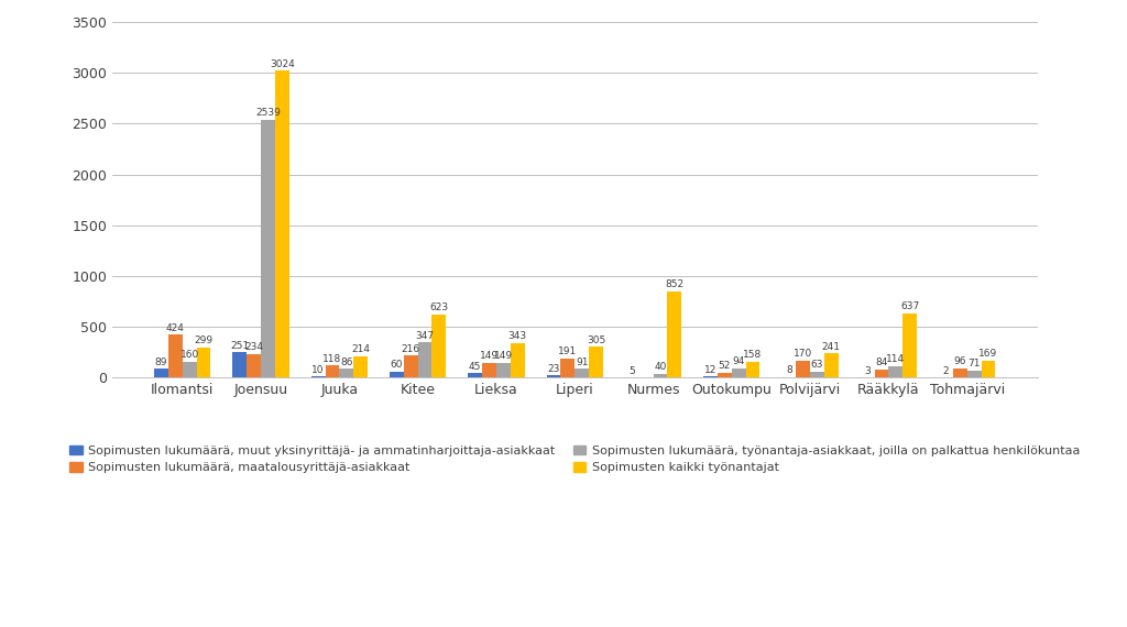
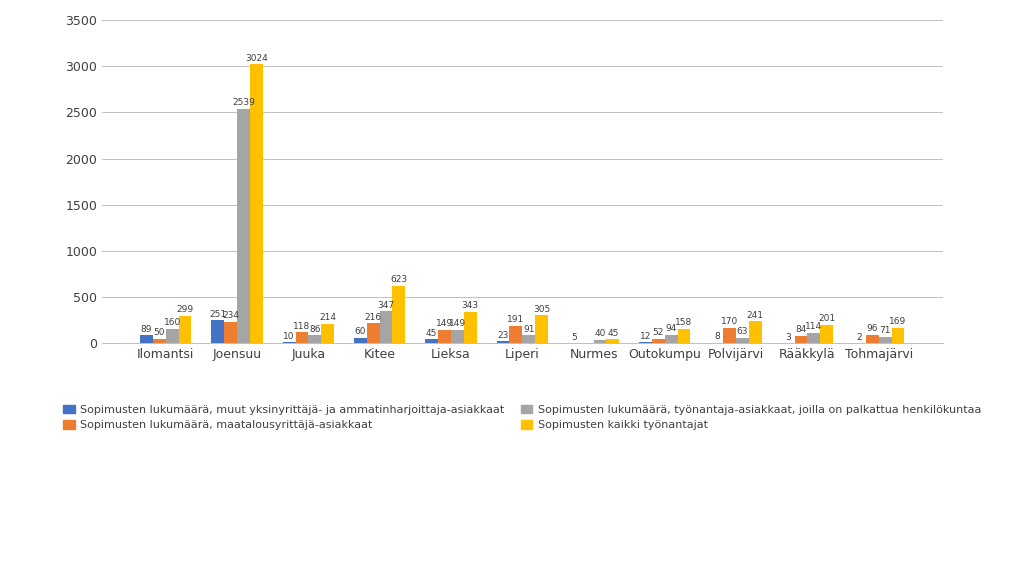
Sopimusten lukumäärä, maatalousyrittäjä-asiakkaat/Ilomantsi: 424 -> 50
Sopimusten kaikki työnantajat/Nurmes: 852 -> 45
Sopimusten kaikki työnantajat/Rääkkylä: 637 -> 201
